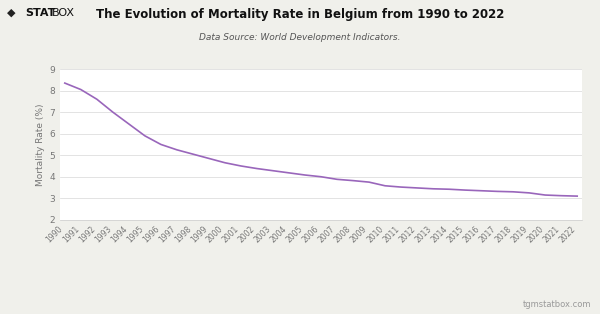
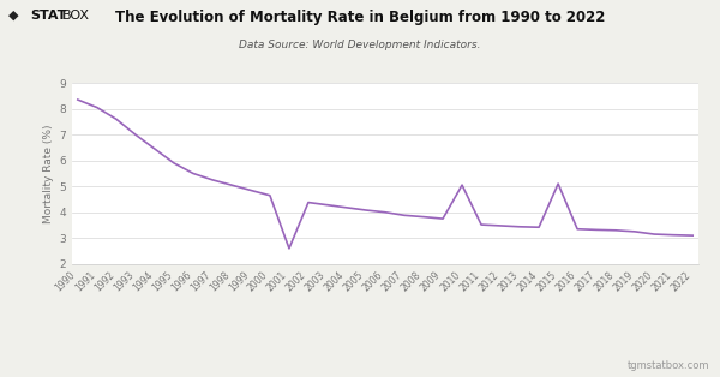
2001: 4.50 -> 2.60
2010: 3.58 -> 5.05
2015: 3.38 -> 5.10
